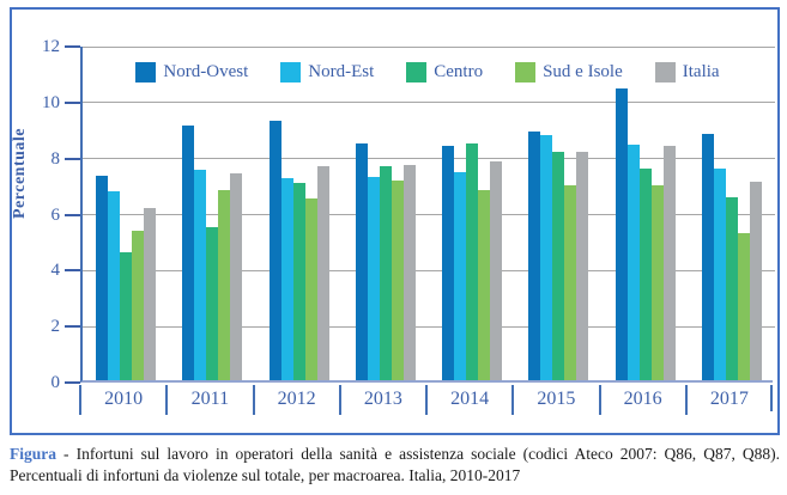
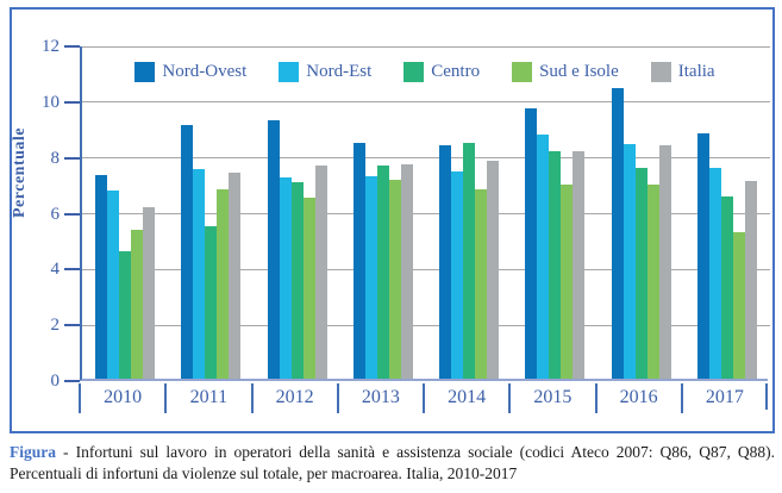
Nord-Ovest/2015: 8.9 -> 9.7
